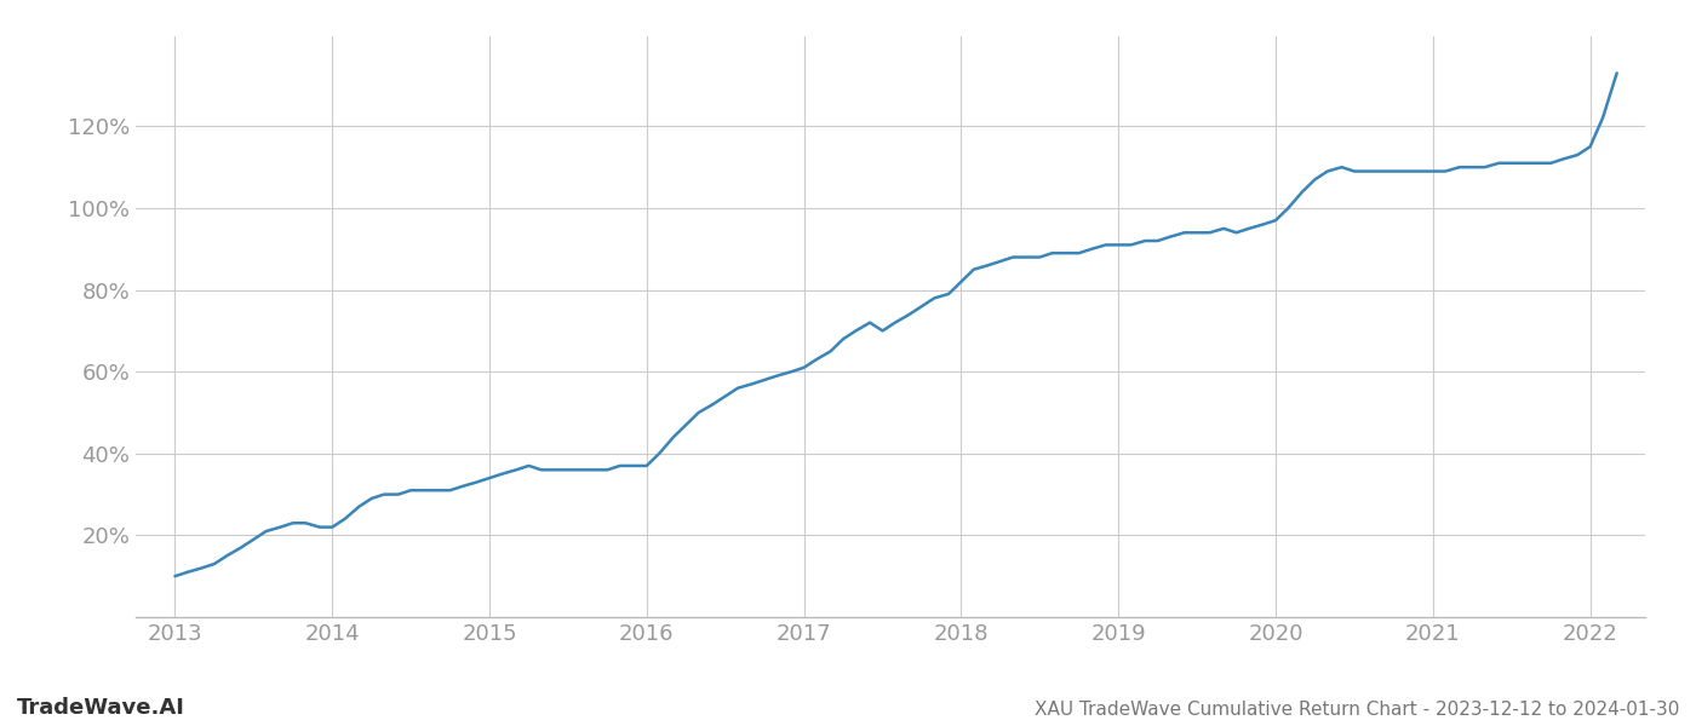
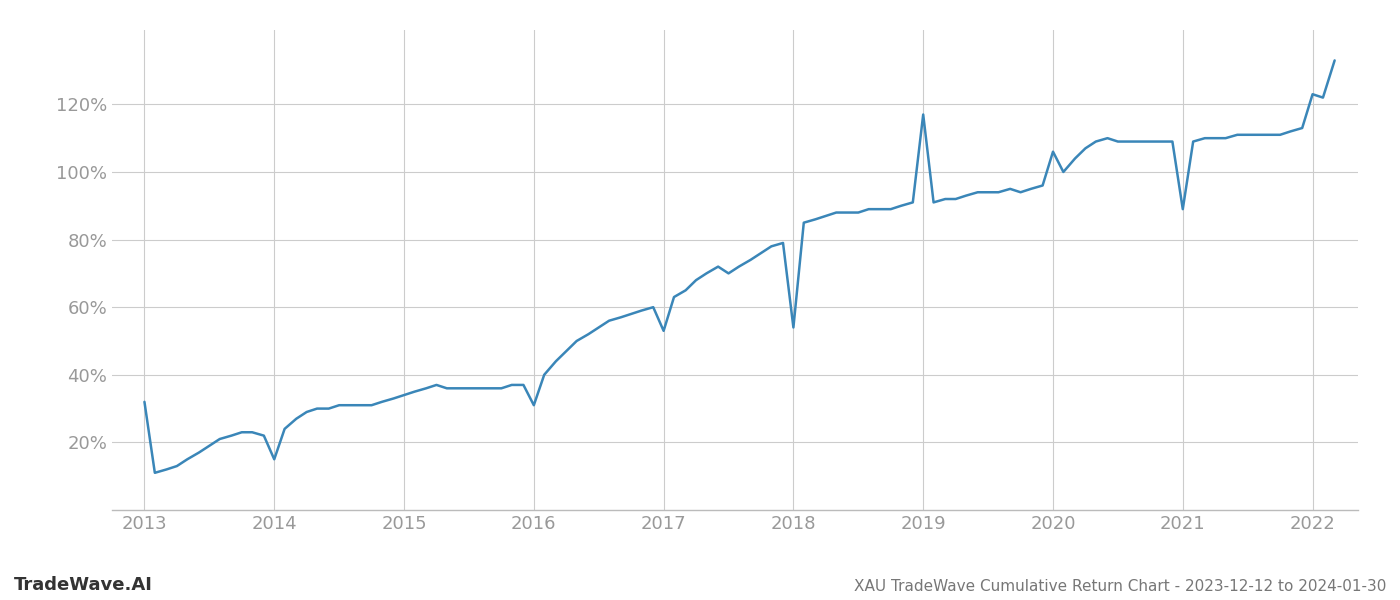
2013: 10% -> 32%
2014: 22% -> 15%
2016: 37% -> 31%
2017: 61% -> 53%
2018: 82% -> 54%
2019: 91% -> 117%
2020: 97% -> 106%
2021: 109% -> 89%
2022: 115% -> 123%
